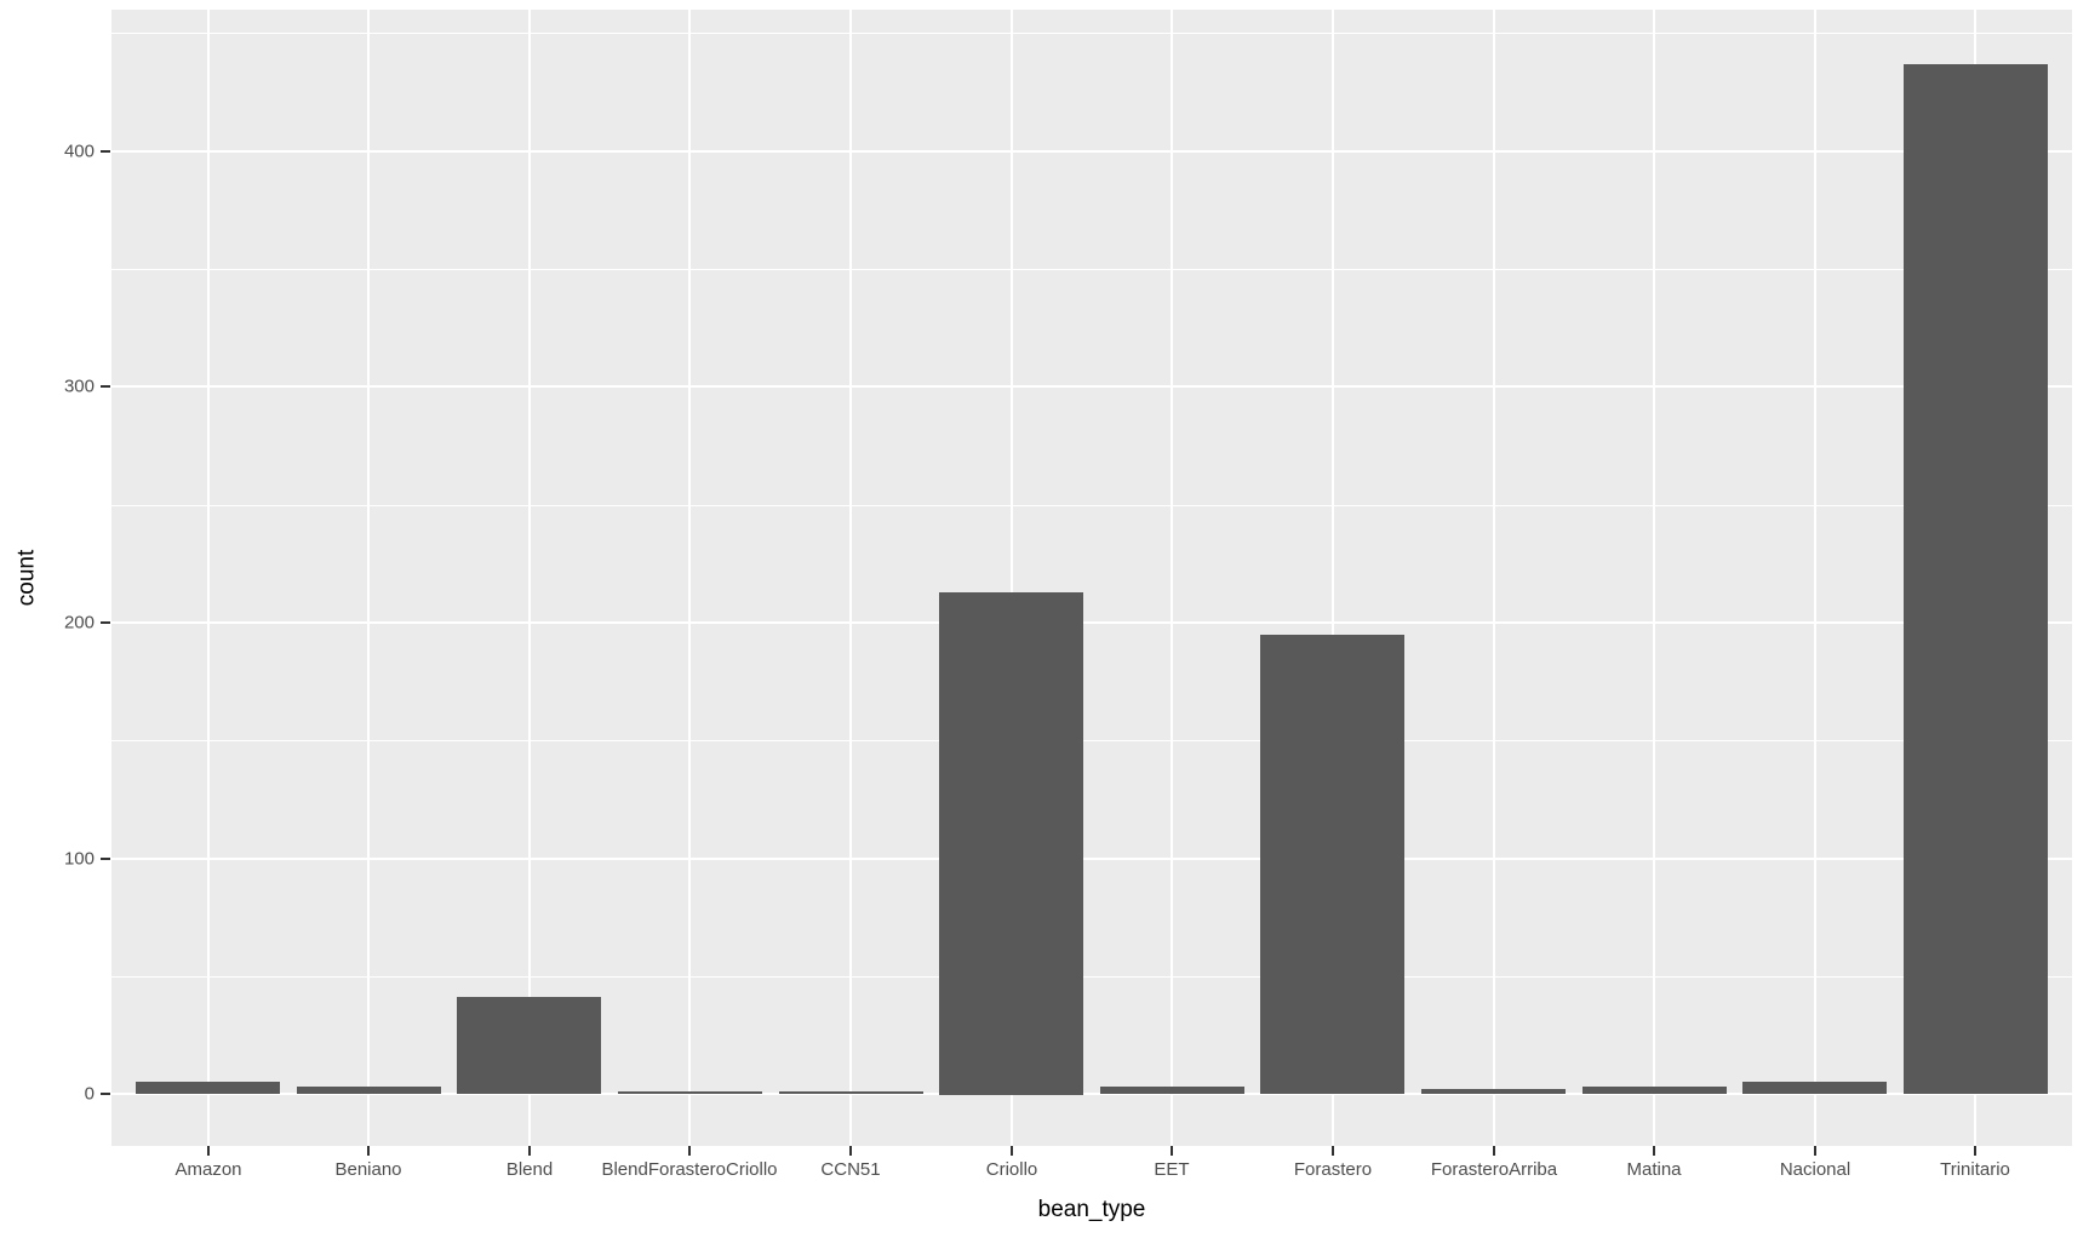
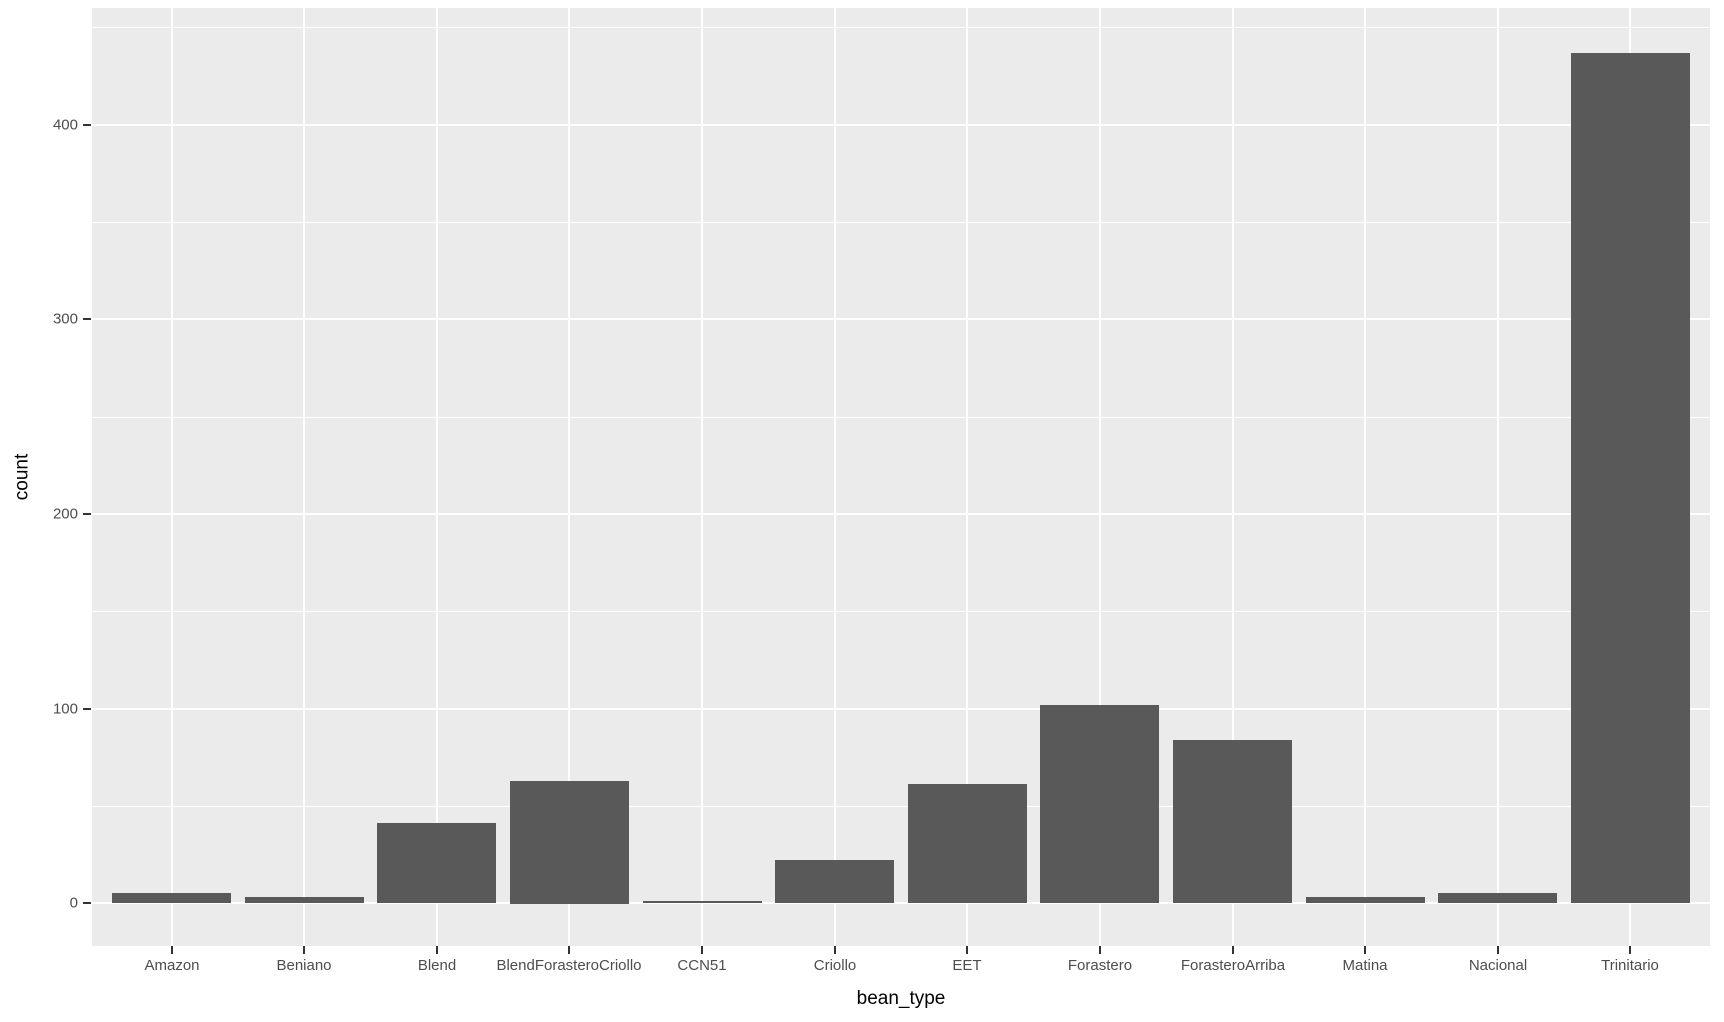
BlendForasteroCriollo: 1 -> 63
Criollo: 213 -> 22
EET: 3 -> 61
Forastero: 195 -> 102
ForasteroArriba: 2 -> 84
